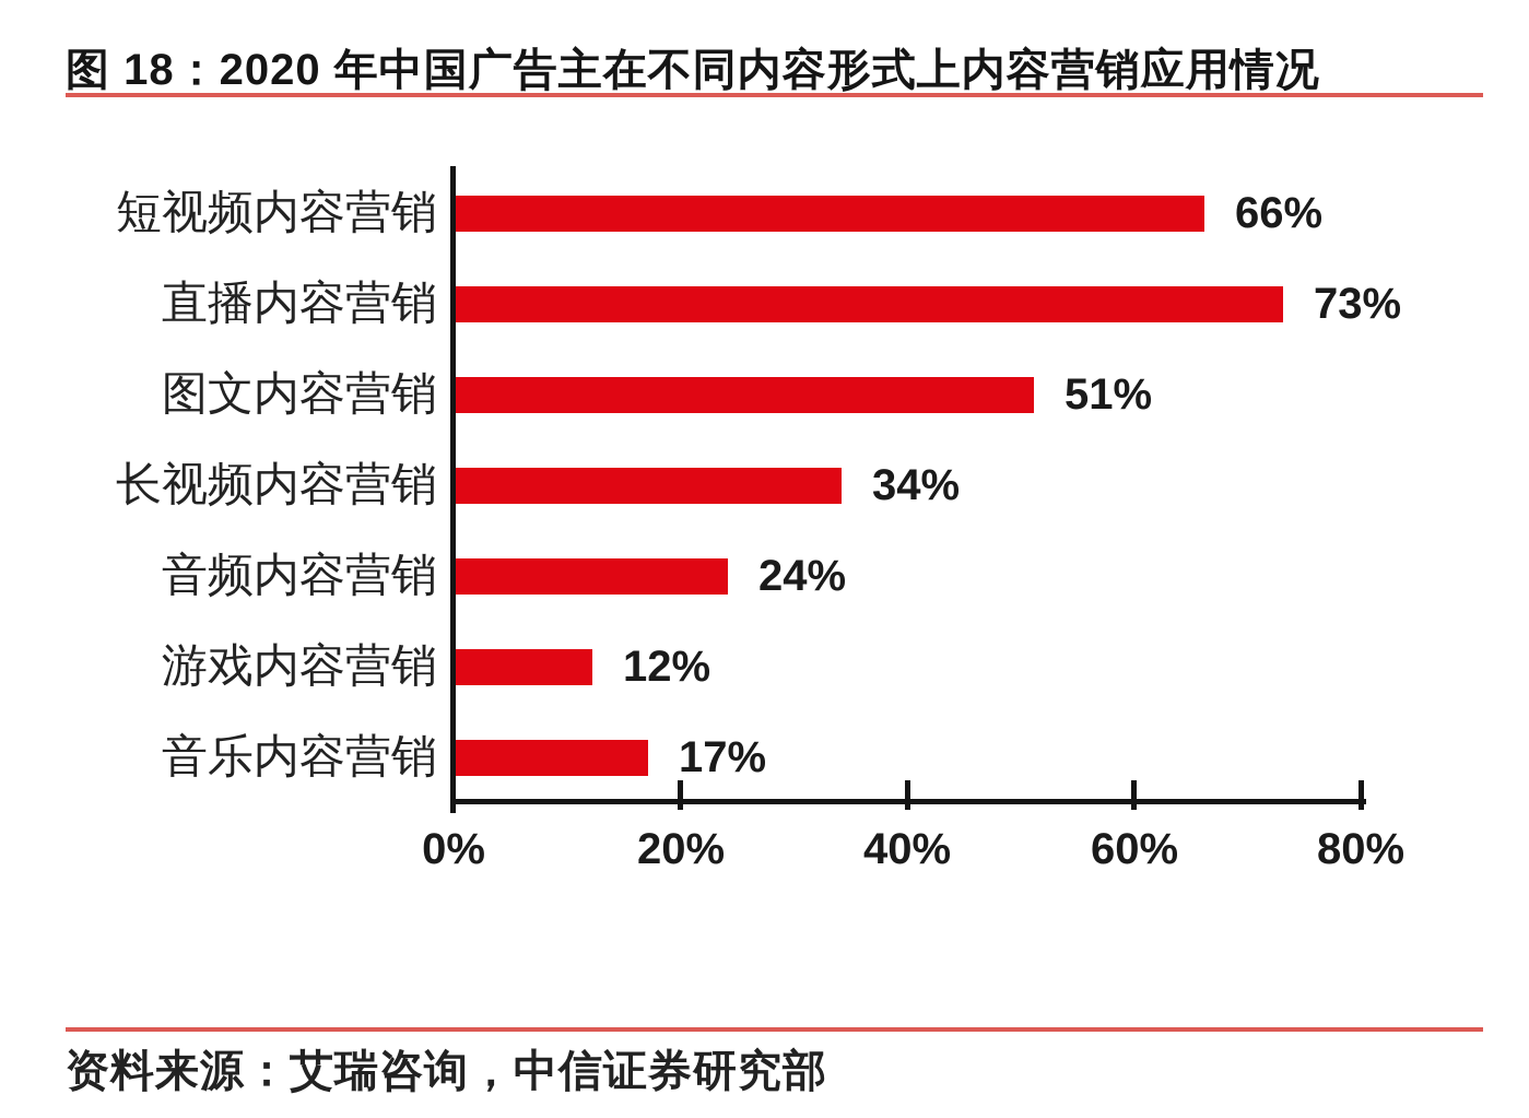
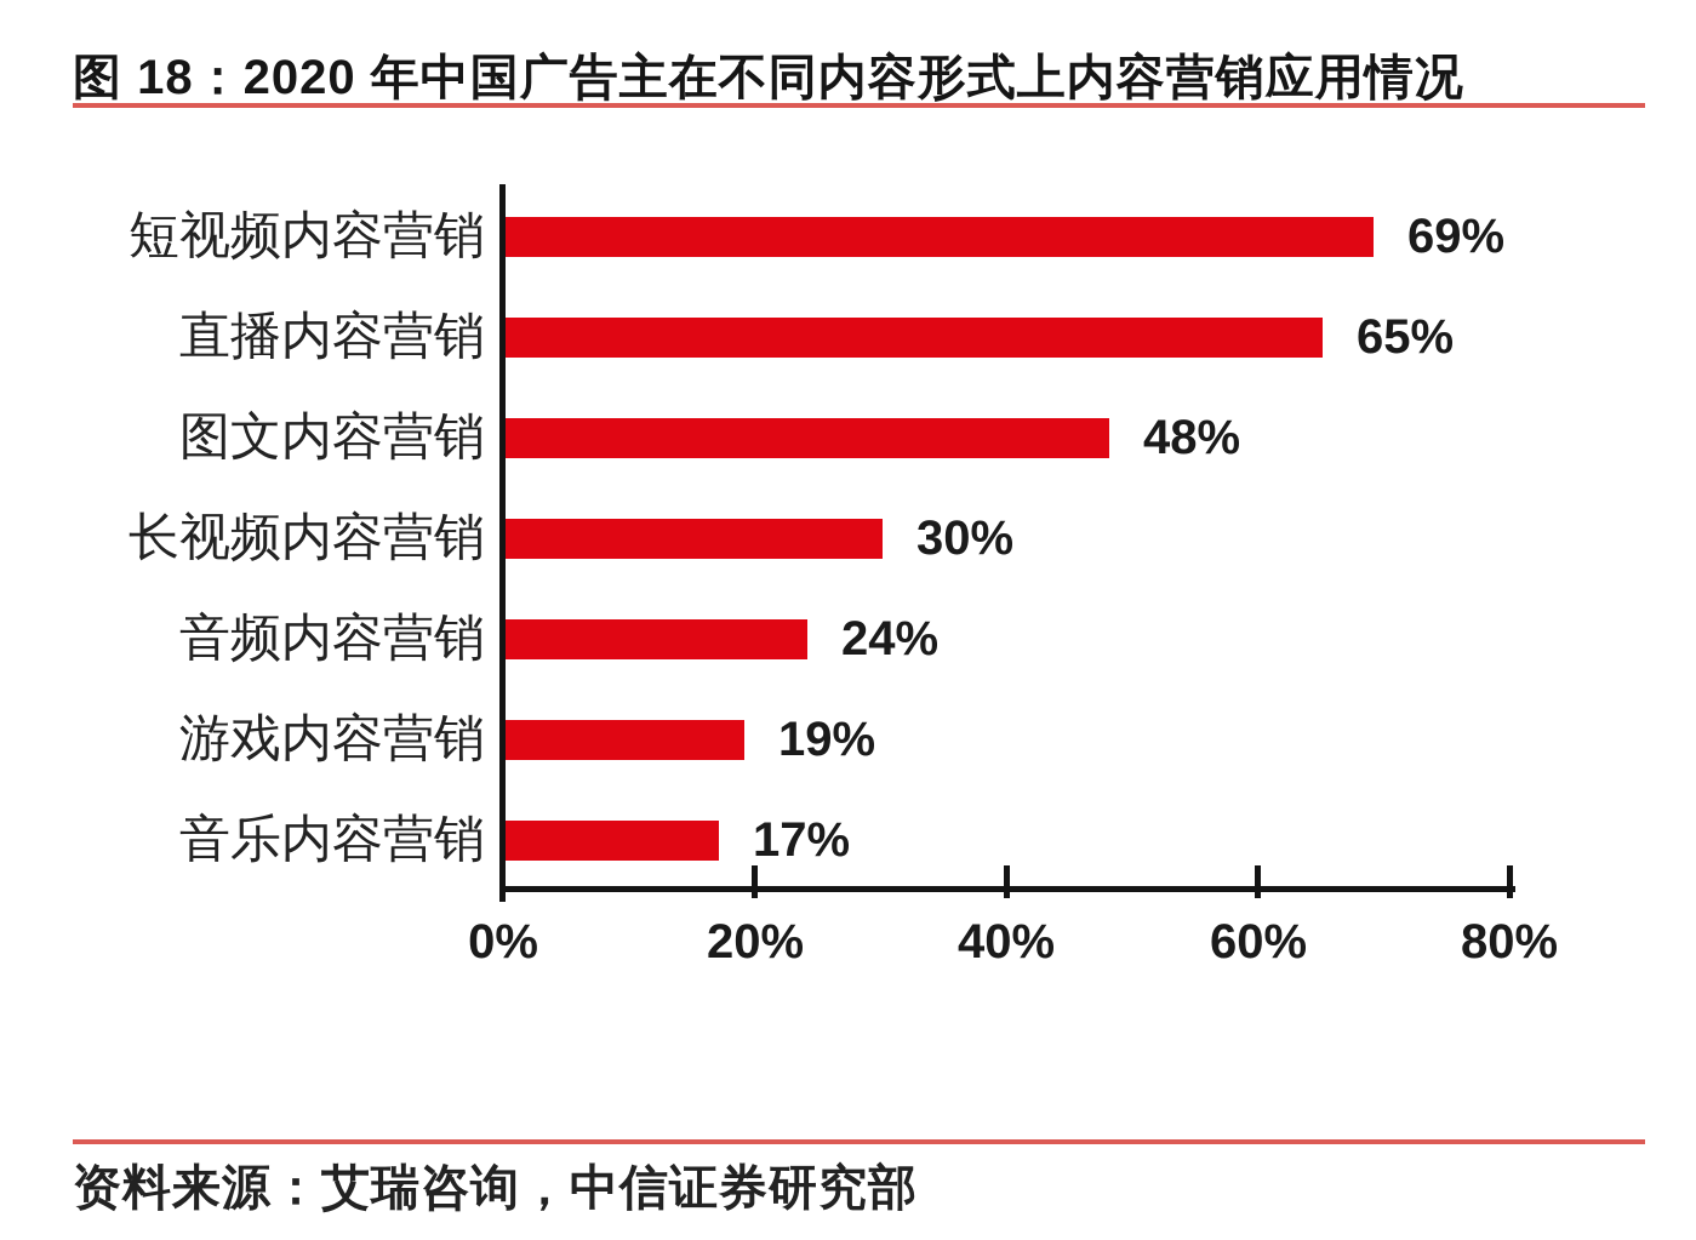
短视频内容营销: 66% -> 69%
直播内容营销: 73% -> 65%
图文内容营销: 51% -> 48%
长视频内容营销: 34% -> 30%
游戏内容营销: 12% -> 19%
